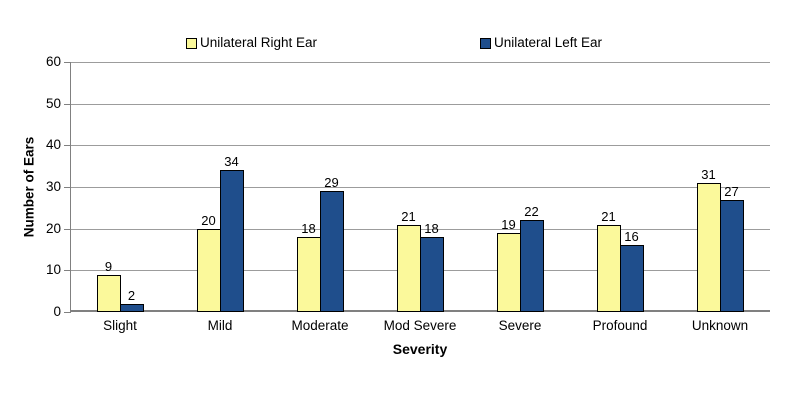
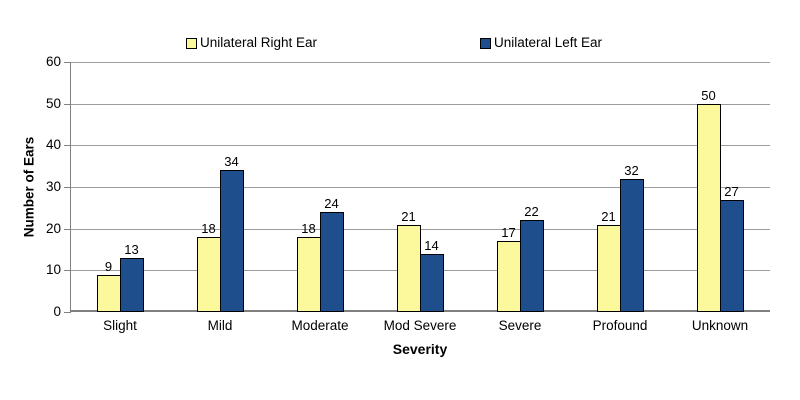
Unilateral Left Ear/Slight: 2 -> 13
Unilateral Right Ear/Mild: 20 -> 18
Unilateral Left Ear/Moderate: 29 -> 24
Unilateral Left Ear/Mod Severe: 18 -> 14
Unilateral Right Ear/Severe: 19 -> 17
Unilateral Left Ear/Profound: 16 -> 32
Unilateral Right Ear/Unknown: 31 -> 50
